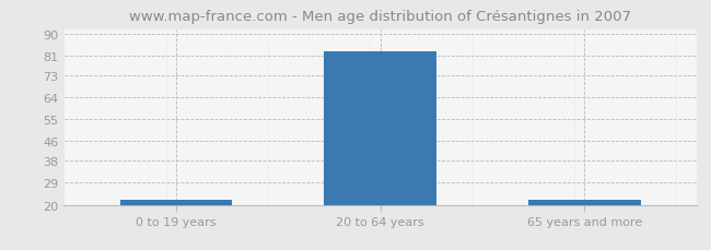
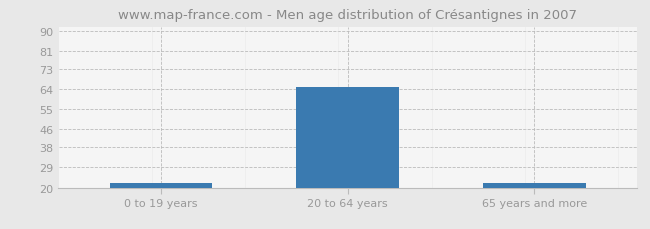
20 to 64 years: 83 -> 65
